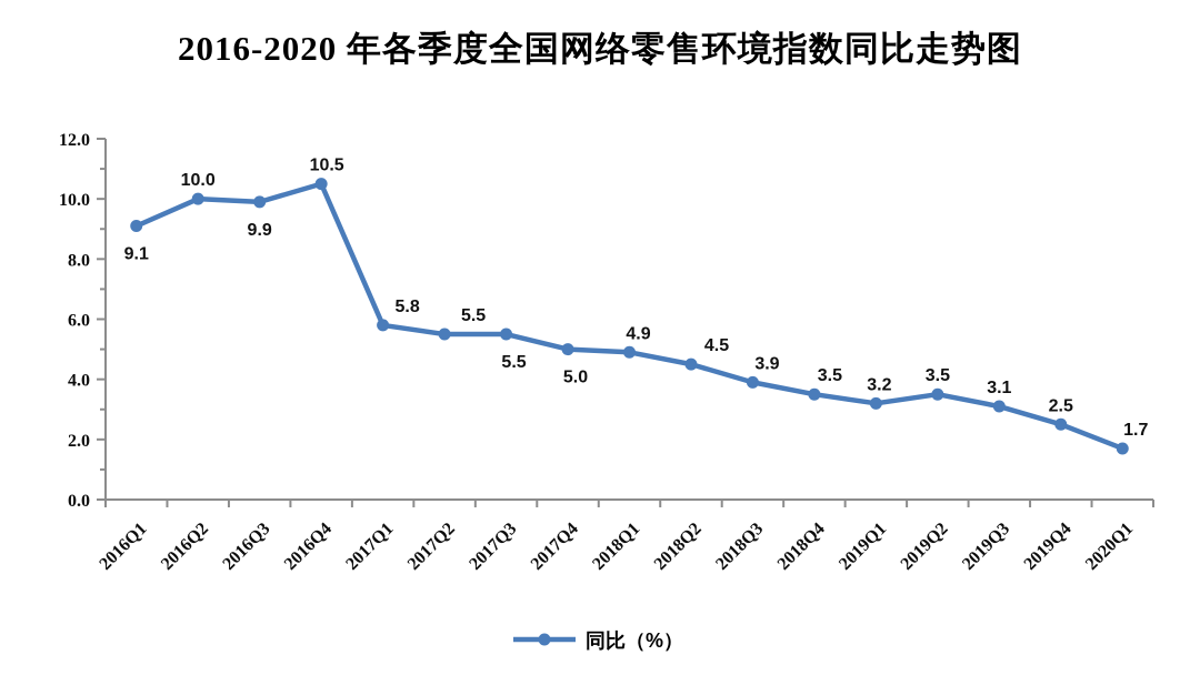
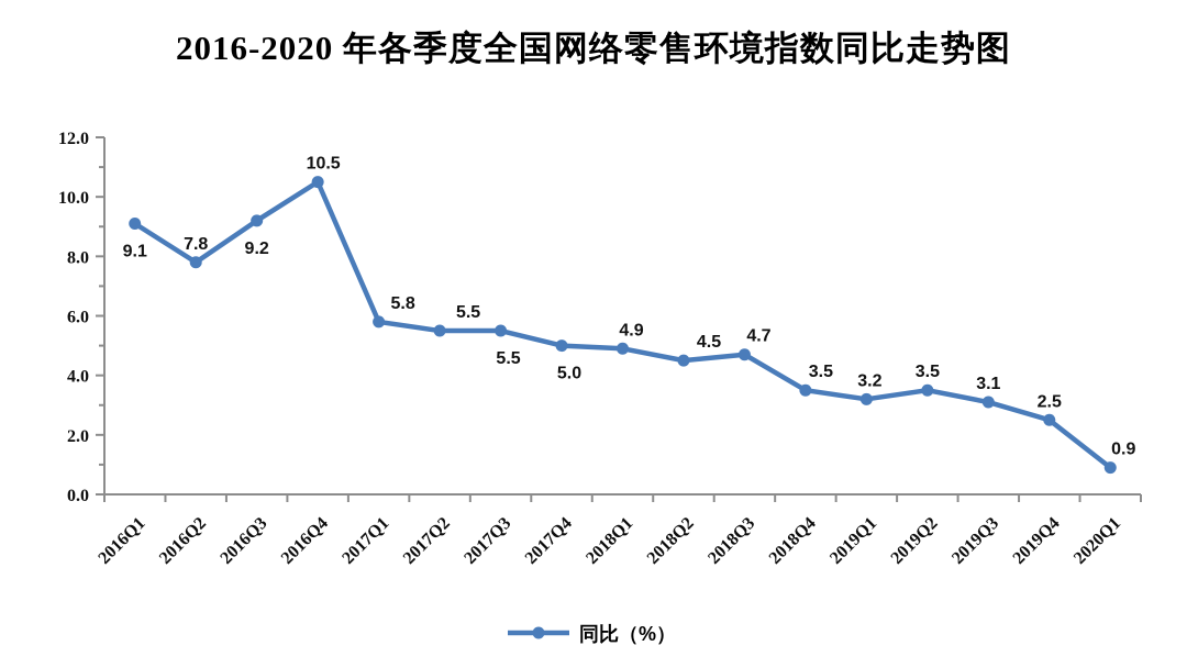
2016Q2: 10.0 -> 7.8
2016Q3: 9.9 -> 9.2
2018Q3: 3.9 -> 4.7
2020Q1: 1.7 -> 0.9
